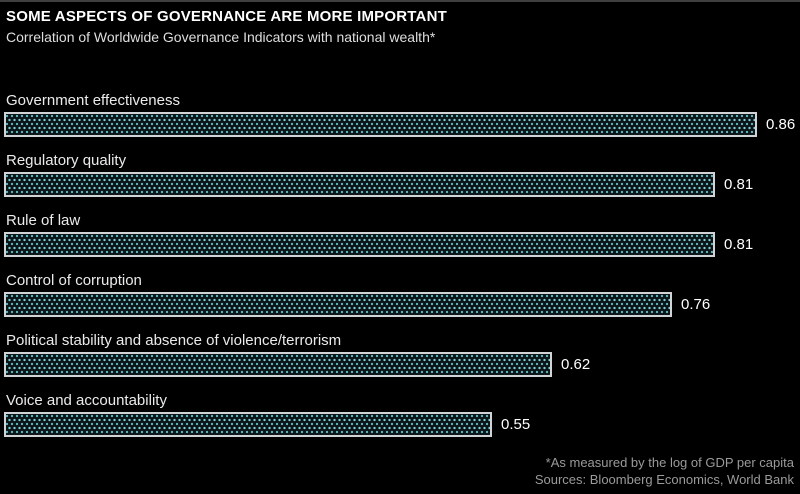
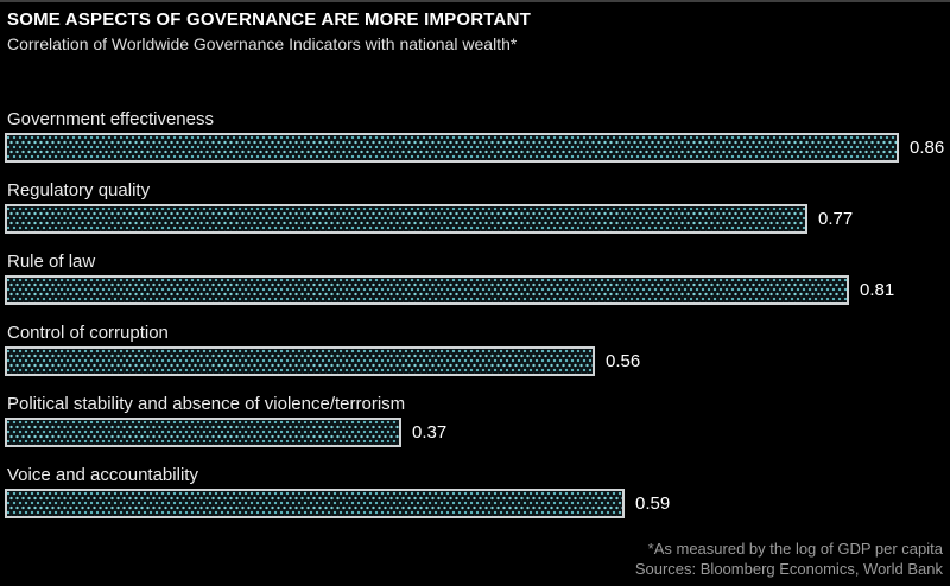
Regulatory quality: 0.81 -> 0.77
Control of corruption: 0.76 -> 0.56
Political stability and absence of violence/terrorism: 0.62 -> 0.37
Voice and accountability: 0.55 -> 0.59
